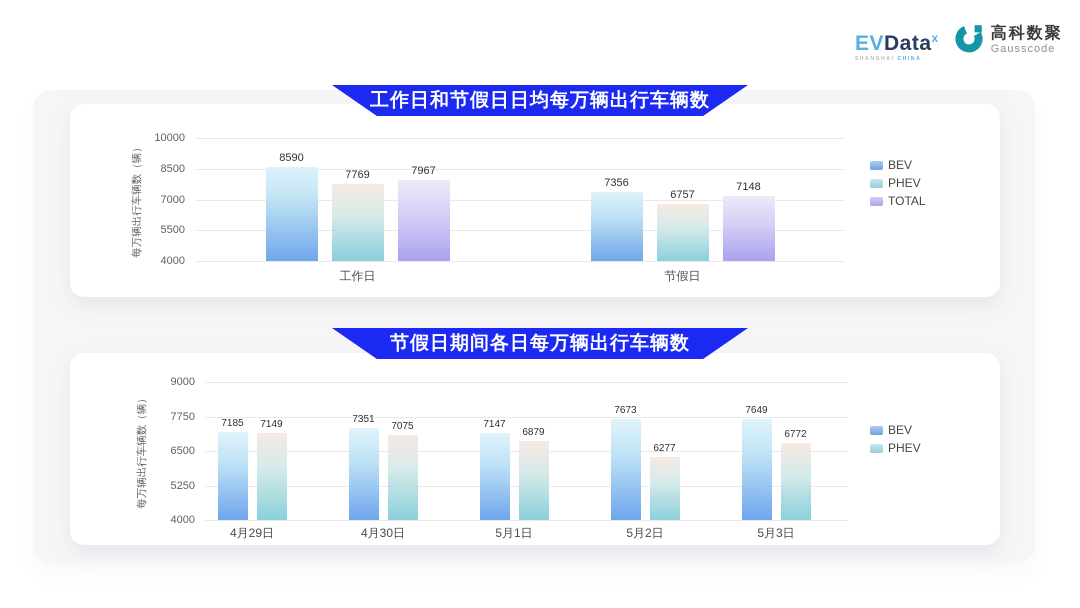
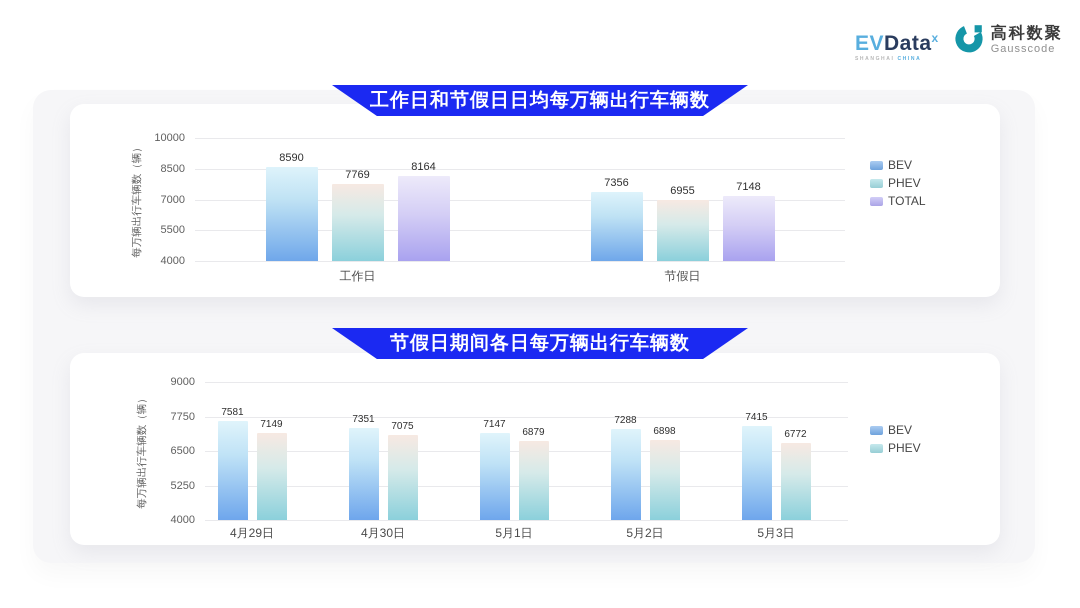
工作日和节假日日均每万辆出行车辆数/TOTAL/工作日: 7967 -> 8164
工作日和节假日日均每万辆出行车辆数/PHEV/节假日: 6757 -> 6955
节假日期间各日每万辆出行车辆数/BEV/4月29日: 7185 -> 7581
节假日期间各日每万辆出行车辆数/BEV/5月2日: 7673 -> 7288
节假日期间各日每万辆出行车辆数/PHEV/5月2日: 6277 -> 6898
节假日期间各日每万辆出行车辆数/BEV/5月3日: 7649 -> 7415
